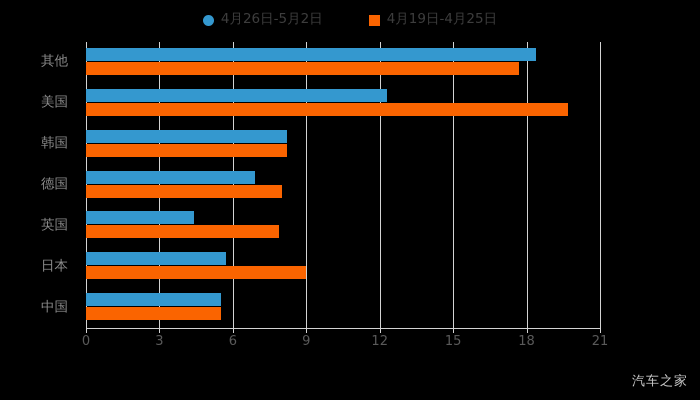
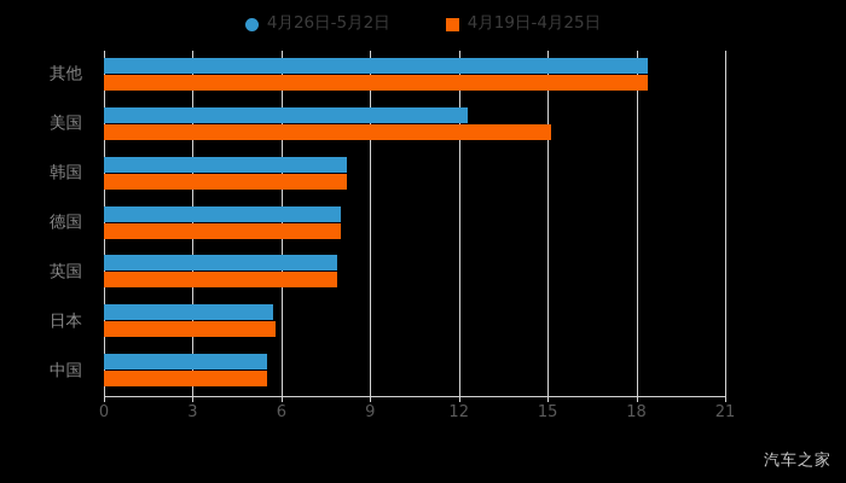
4月19日-4月25日/其他: 17.7 -> 18.4
4月19日-4月25日/美国: 19.7 -> 15.1
4月26日-5月2日/德国: 6.9 -> 8.0
4月26日-5月2日/英国: 4.4 -> 7.9
4月19日-4月25日/日本: 9.0 -> 5.8
